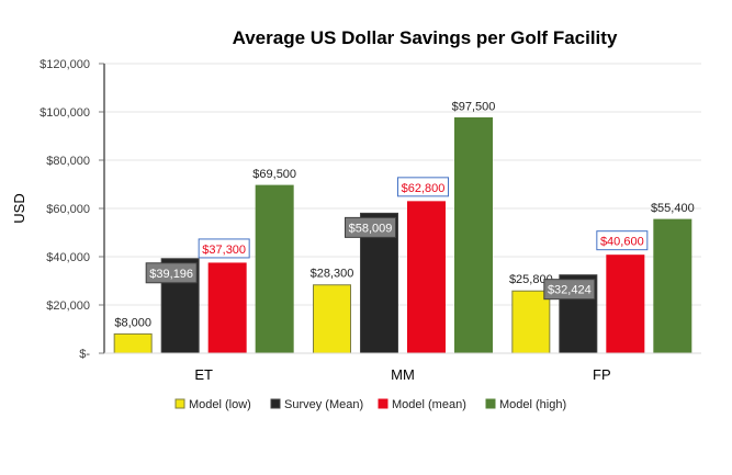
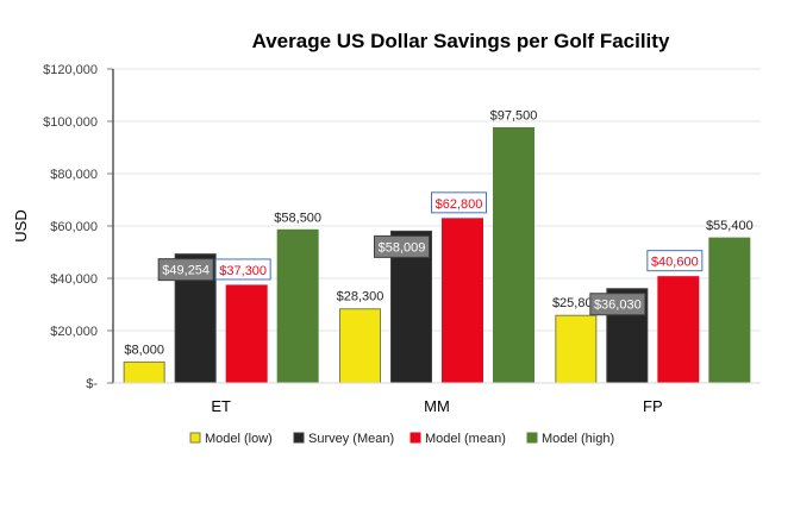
Survey (Mean)/ET: $39,196 -> $49,254
Model (high)/ET: $69,500 -> $58,500
Survey (Mean)/FP: $32,424 -> $36,030
